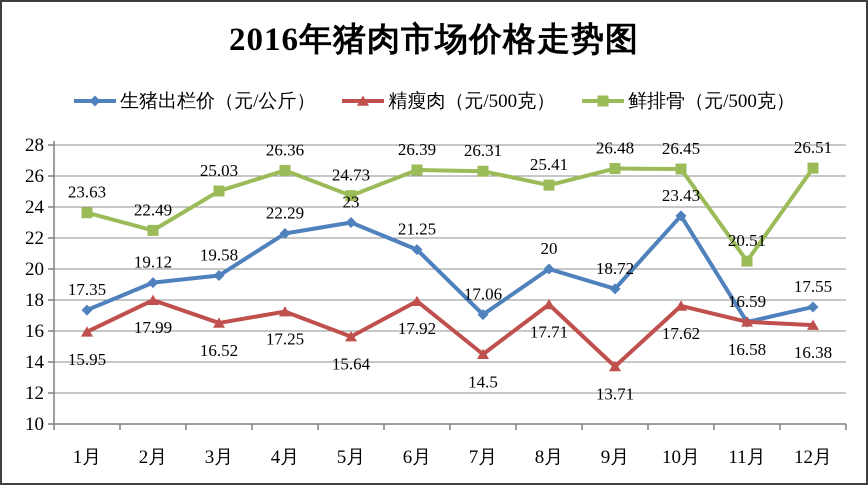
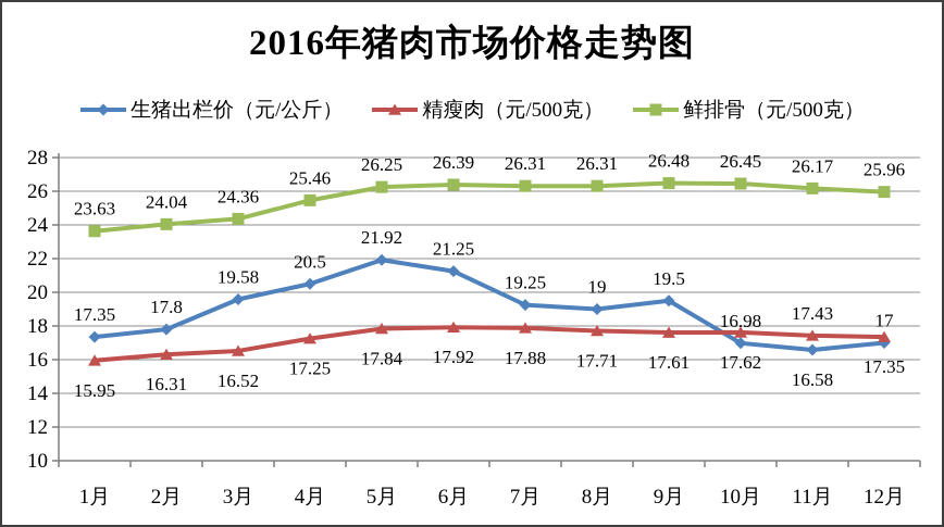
生猪出栏价（元/公斤）/2月: 19.12 -> 17.8
精瘦肉（元/500克）/2月: 17.99 -> 16.31
鲜排骨（元/500克）/2月: 22.49 -> 24.04
鲜排骨（元/500克）/3月: 25.03 -> 24.36
生猪出栏价（元/公斤）/4月: 22.29 -> 20.5
鲜排骨（元/500克）/4月: 26.36 -> 25.46
生猪出栏价（元/公斤）/5月: 23 -> 21.92
精瘦肉（元/500克）/5月: 15.64 -> 17.84
鲜排骨（元/500克）/5月: 24.73 -> 26.25
生猪出栏价（元/公斤）/7月: 17.06 -> 19.25
精瘦肉（元/500克）/7月: 14.5 -> 17.88
生猪出栏价（元/公斤）/8月: 20 -> 19
鲜排骨（元/500克）/8月: 25.41 -> 26.31
生猪出栏价（元/公斤）/9月: 18.72 -> 19.5
精瘦肉（元/500克）/9月: 13.71 -> 17.61
生猪出栏价（元/公斤）/10月: 23.43 -> 16.98
精瘦肉（元/500克）/11月: 16.59 -> 17.43
鲜排骨（元/500克）/11月: 20.51 -> 26.17
生猪出栏价（元/公斤）/12月: 17.55 -> 17
精瘦肉（元/500克）/12月: 16.38 -> 17.35
鲜排骨（元/500克）/12月: 26.51 -> 25.96
